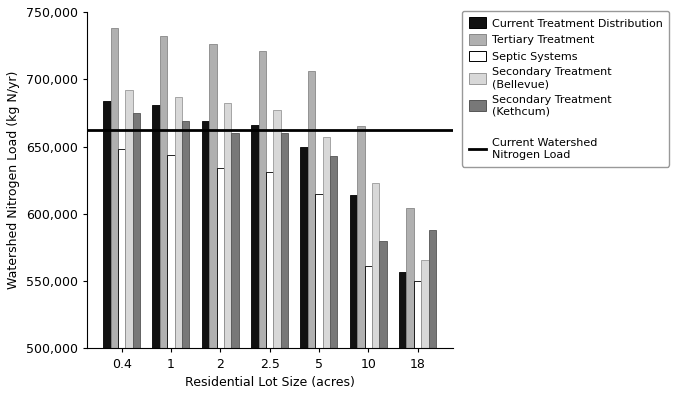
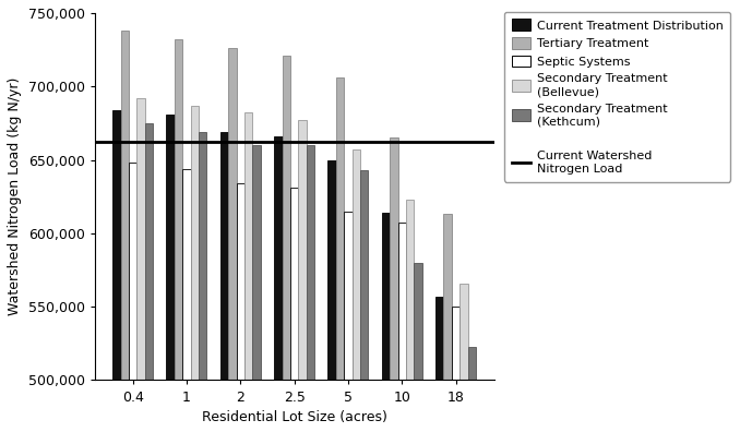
Septic Systems/10: 561,000 -> 607,000
Tertiary Treatment/18: 604,000 -> 613,000
Secondary Treatment (Kethcum)/18: 588,000 -> 523,000
